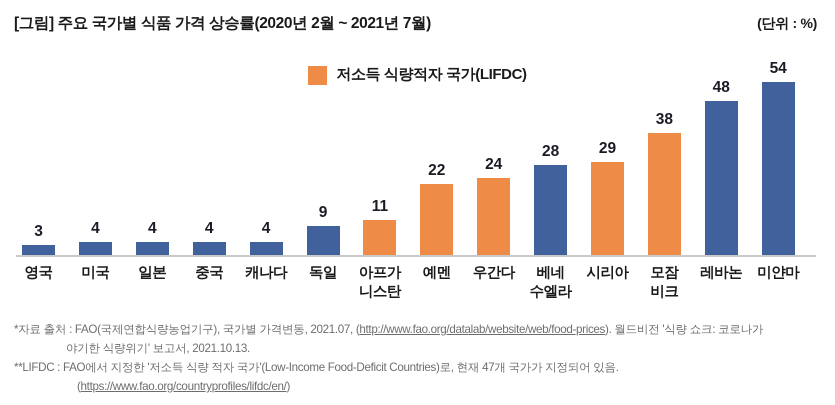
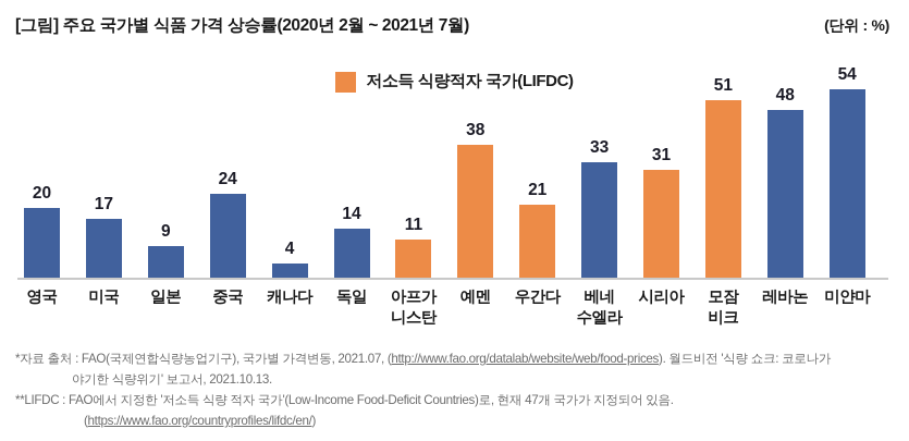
영국: 3 -> 20
미국: 4 -> 17
일본: 4 -> 9
중국: 4 -> 24
독일: 9 -> 14
예멘: 22 -> 38
우간다: 24 -> 21
베네수엘라: 28 -> 33
시리아: 29 -> 31
모잠비크: 38 -> 51
